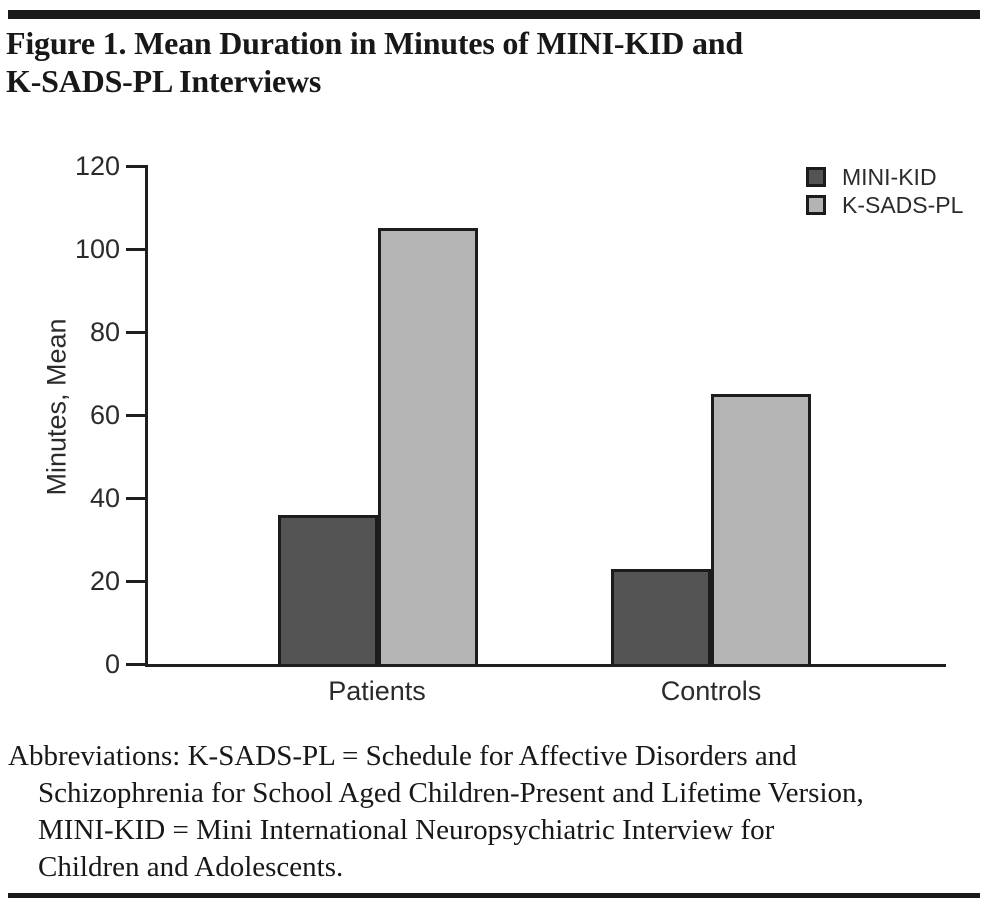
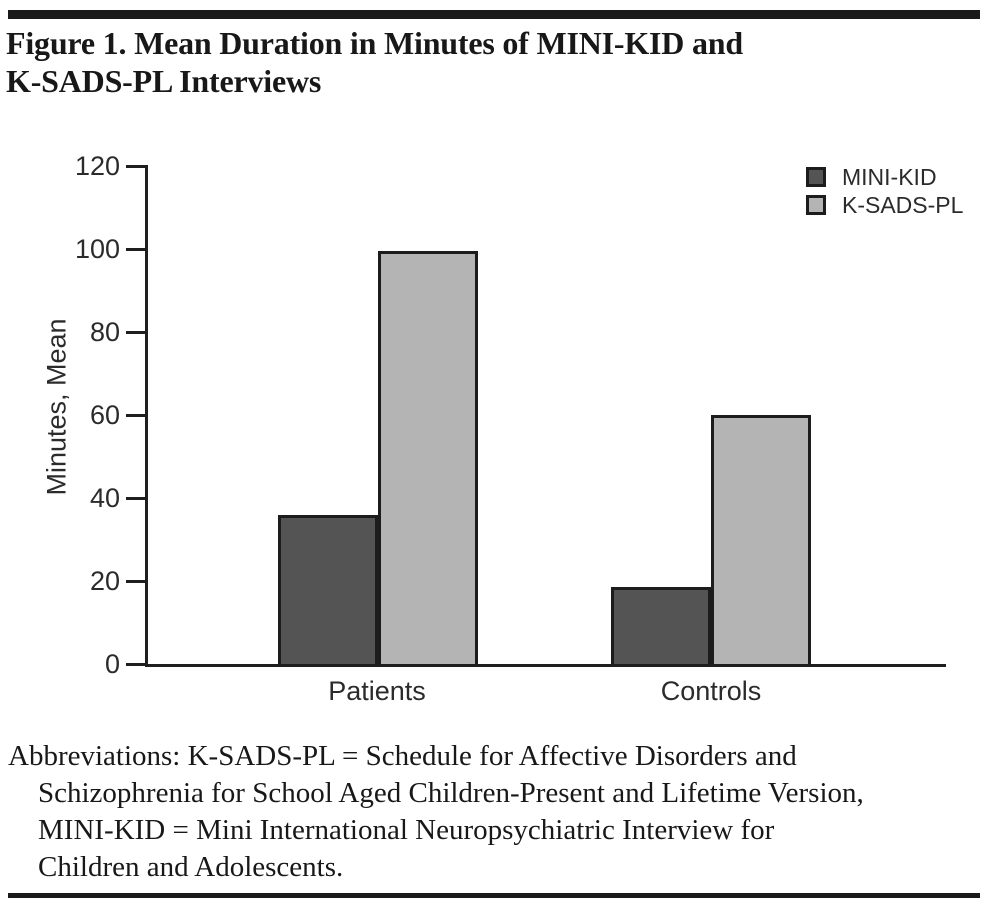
K-SADS-PL/Patients: 105 -> 100
MINI-KID/Controls: 23 -> 18
K-SADS-PL/Controls: 65 -> 60
